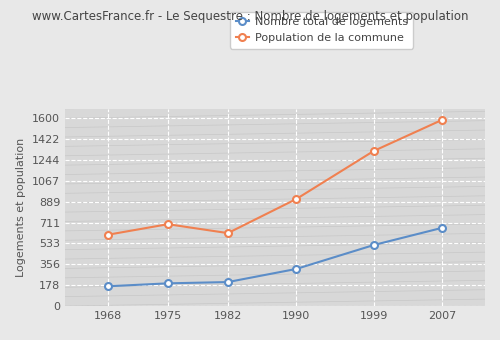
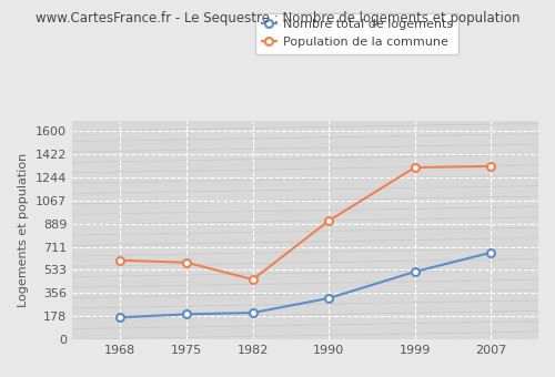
Population de la commune/1975: 700 -> 590
Population de la commune/1982: 620 -> 460
Population de la commune/2007: 1590 -> 1330
